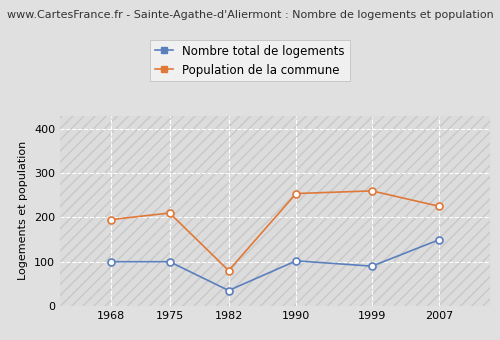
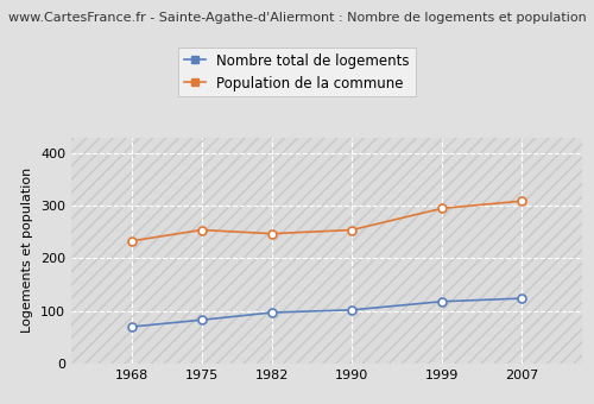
Nombre total de logements/1968: 100 -> 70
Population de la commune/1968: 195 -> 233
Nombre total de logements/1975: 100 -> 83
Population de la commune/1975: 210 -> 254
Nombre total de logements/1982: 35 -> 97
Population de la commune/1982: 80 -> 247
Nombre total de logements/1999: 90 -> 118
Population de la commune/1999: 260 -> 295
Nombre total de logements/2007: 150 -> 124
Population de la commune/2007: 225 -> 309
